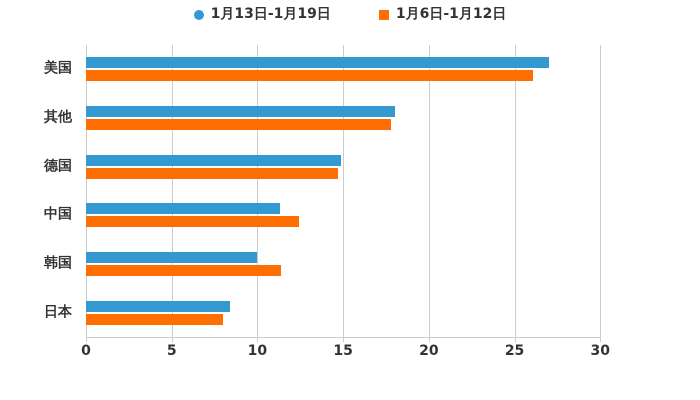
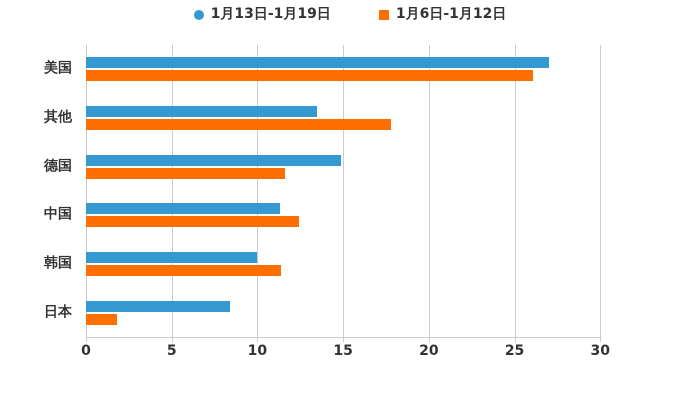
1月13日-1月19日/其他: 18.0 -> 13.5
1月6日-1月12日/德国: 14.7 -> 11.6
1月6日-1月12日/日本: 8.0 -> 1.8
